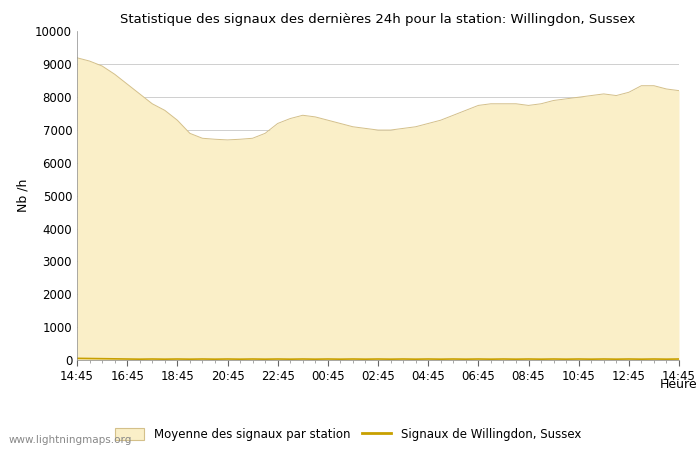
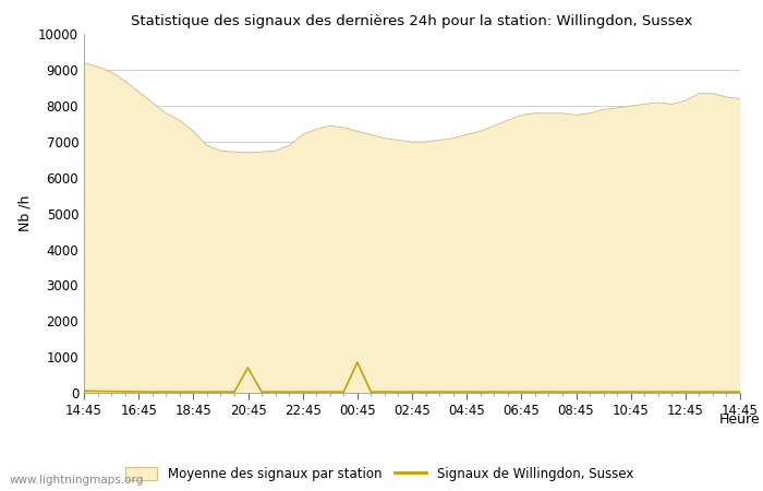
Signaux de Willingdon, Sussex/20:45: 30 -> 700
Signaux de Willingdon, Sussex/00:45: 30 -> 850
